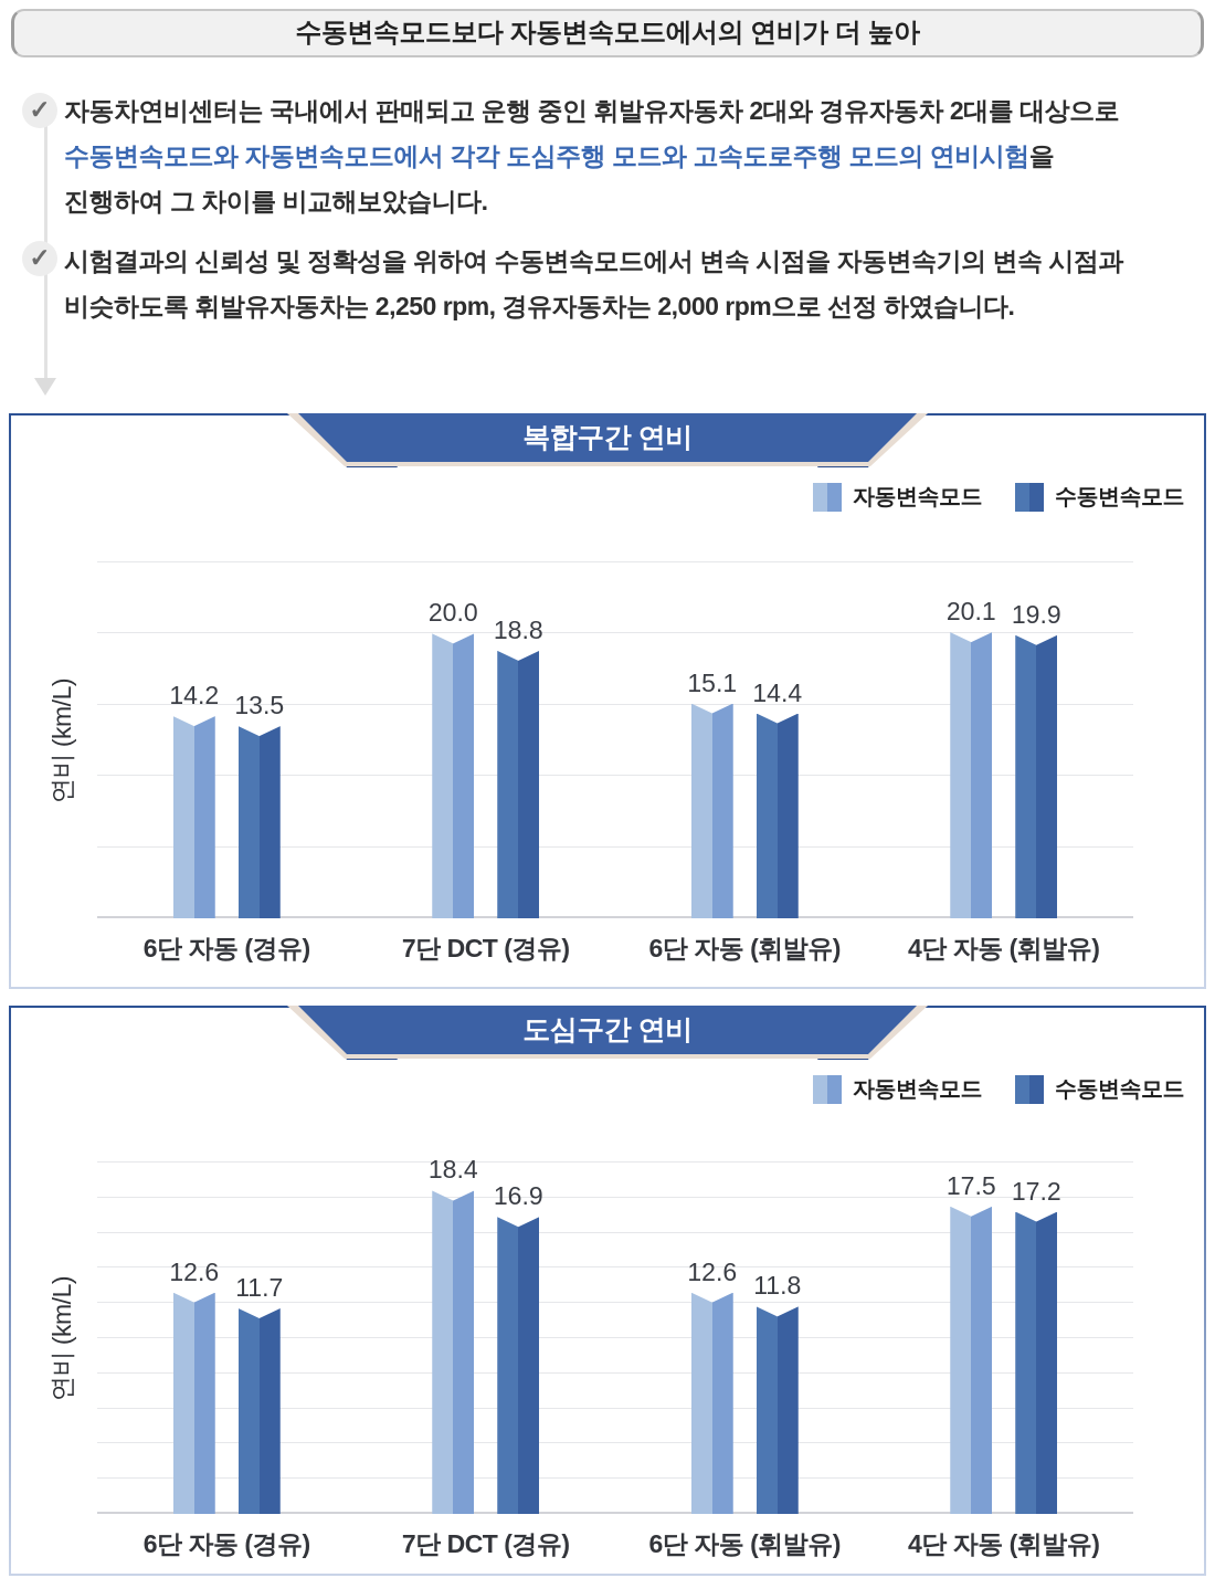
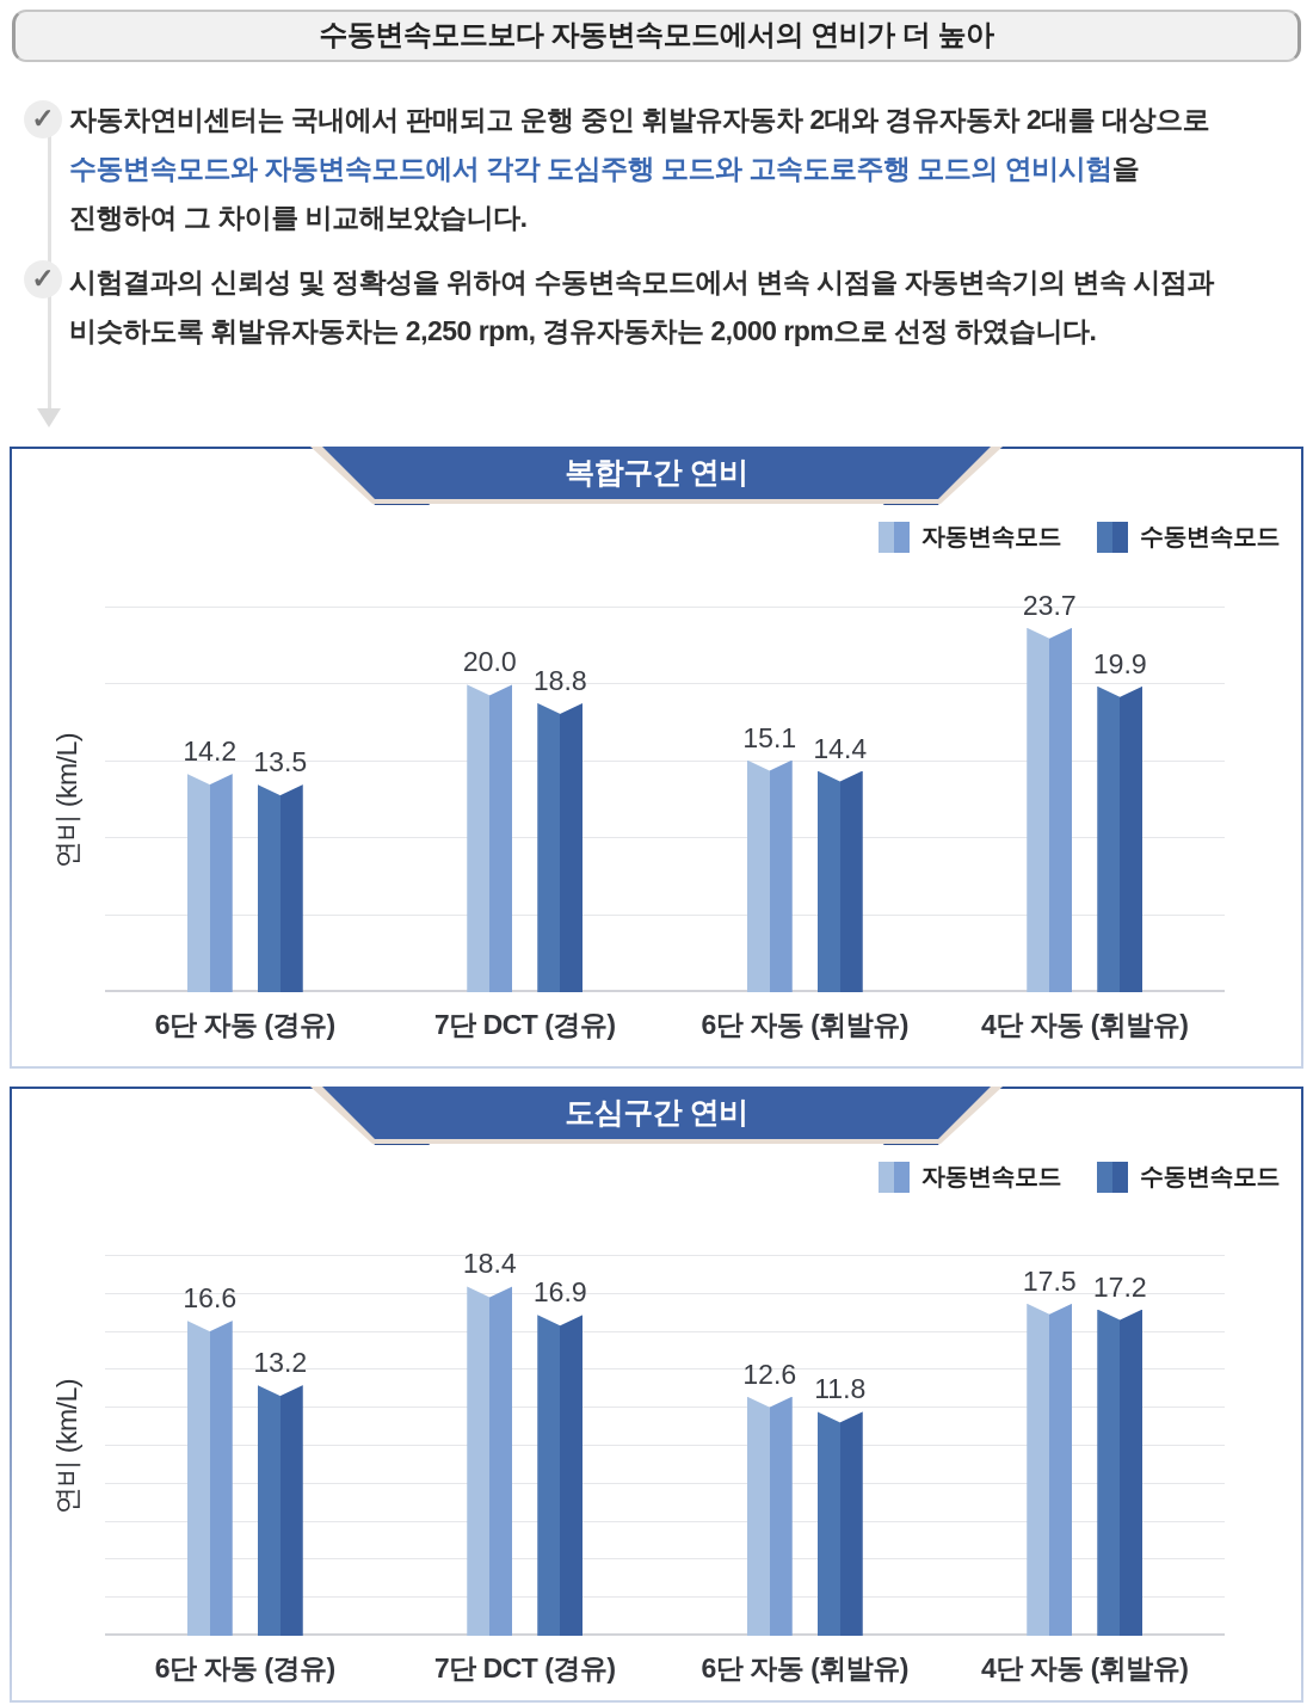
복합구간 연비/자동변속모드/4단 자동 (휘발유): 20.1 -> 23.7
도심구간 연비/자동변속모드/6단 자동 (경유): 12.6 -> 16.6
도심구간 연비/수동변속모드/6단 자동 (경유): 11.7 -> 13.2
